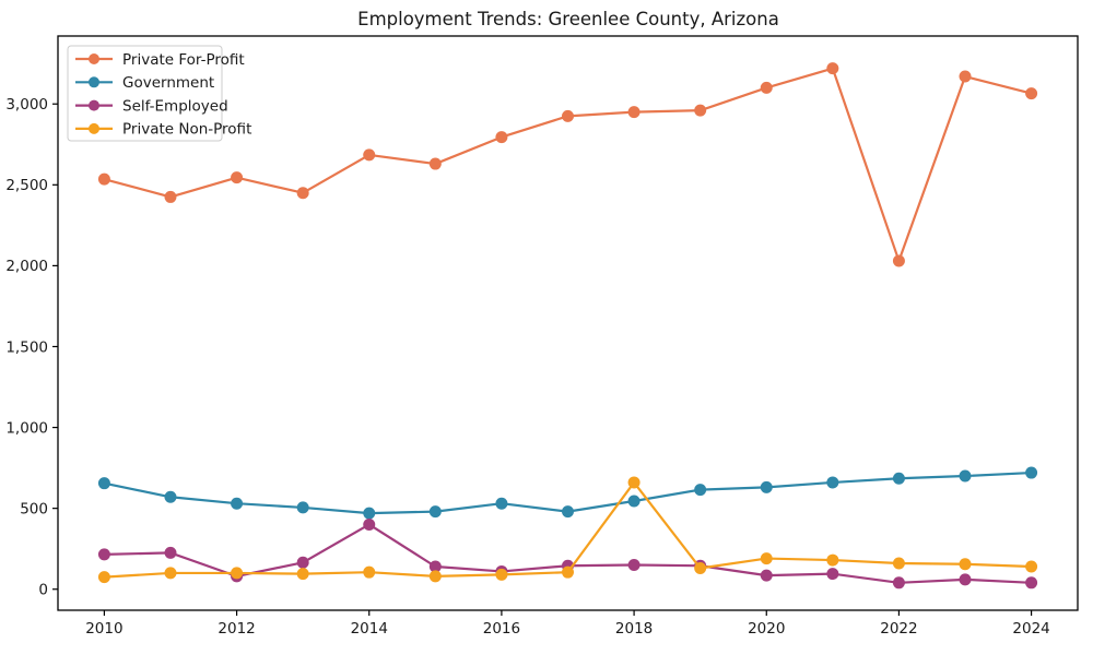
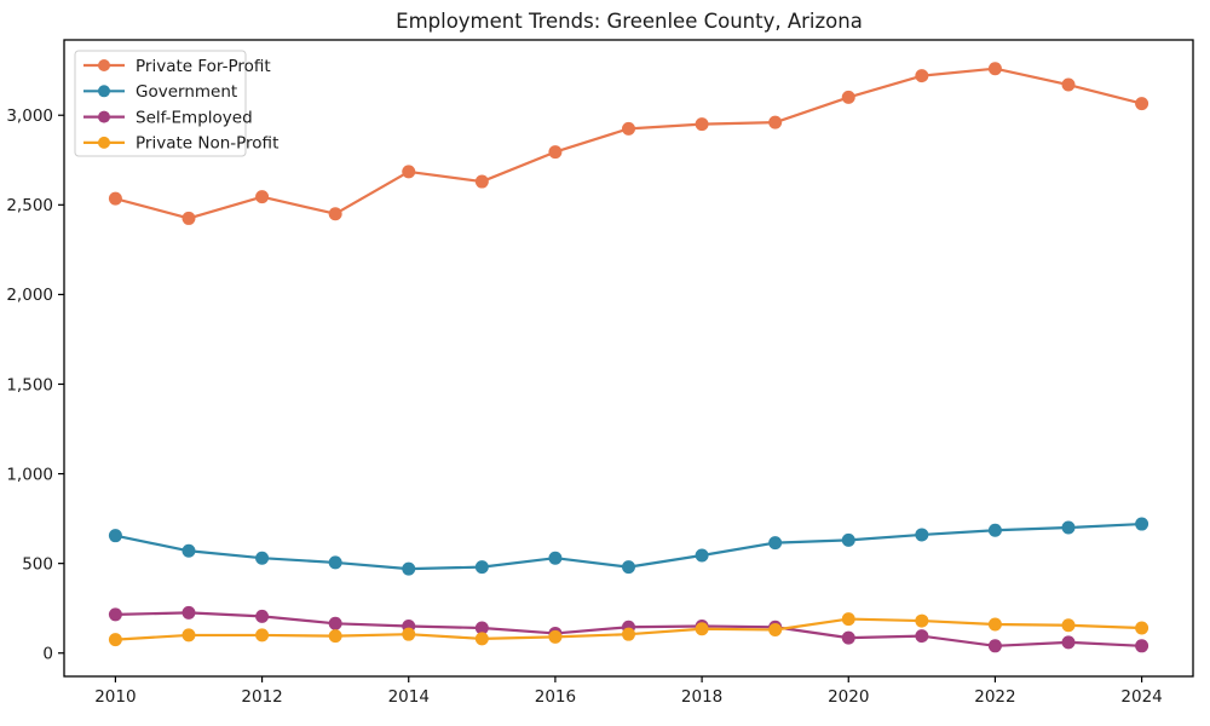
Self-Employed/2012: 80 -> 200
Self-Employed/2014: 400 -> 150
Private Non-Profit/2018: 660 -> 140
Private For-Profit/2022: 2030 -> 3260
